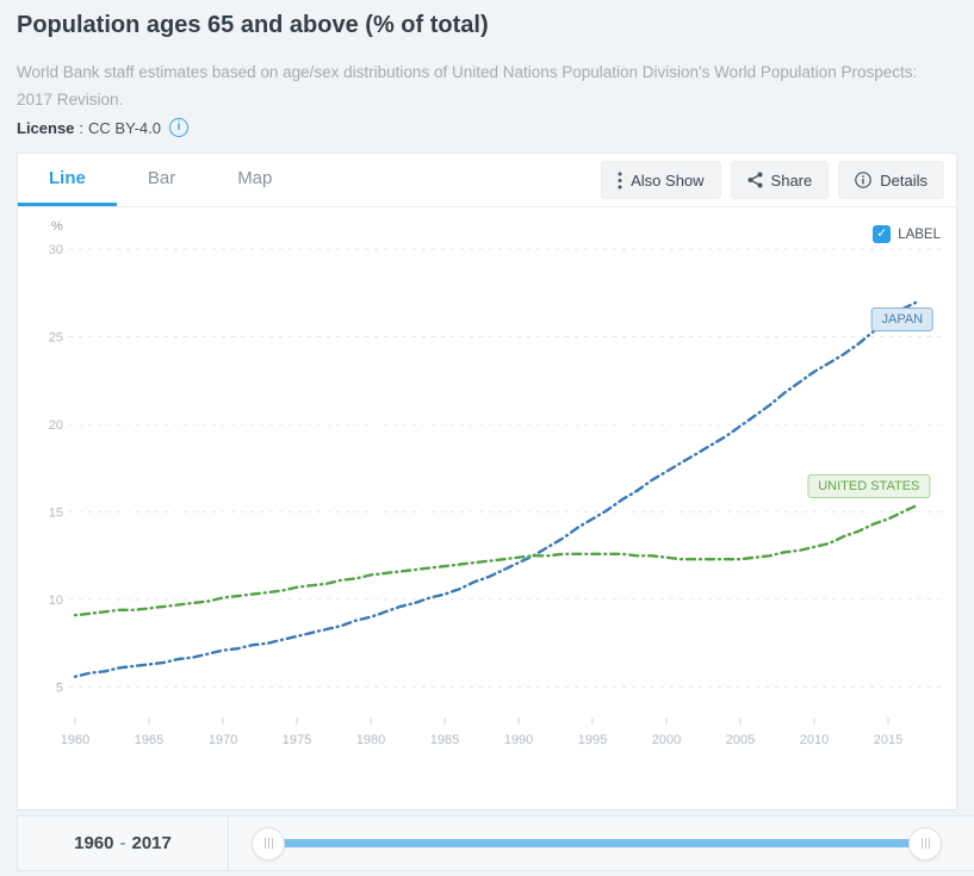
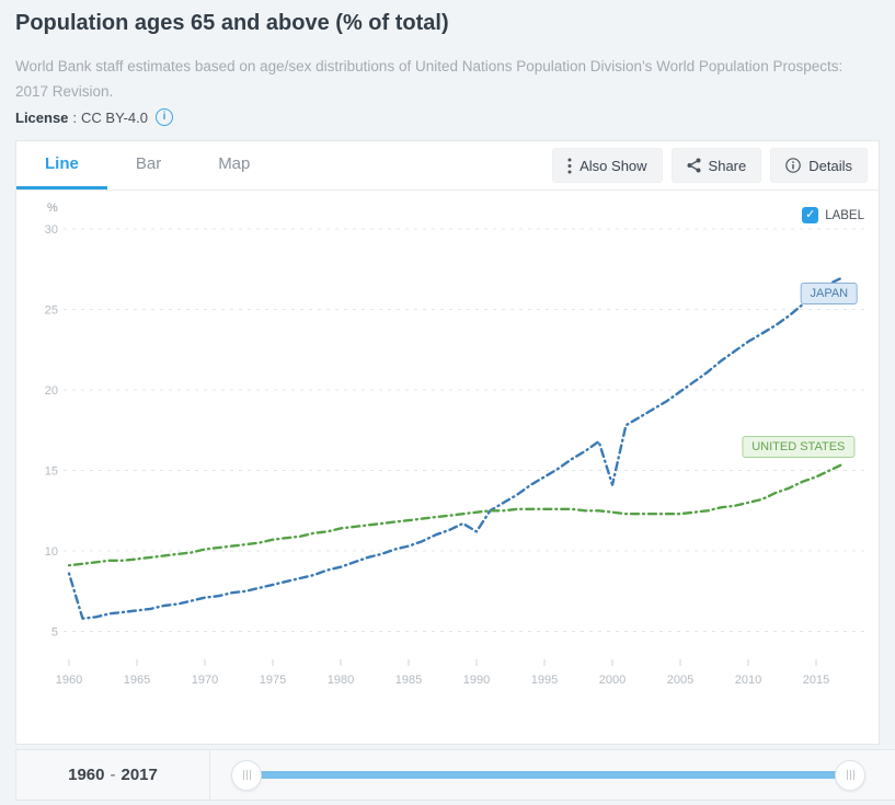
JAPAN/1960: 5.6 -> 8.6
JAPAN/1990: 12.1 -> 11.2
JAPAN/2000: 17.3 -> 14.1
